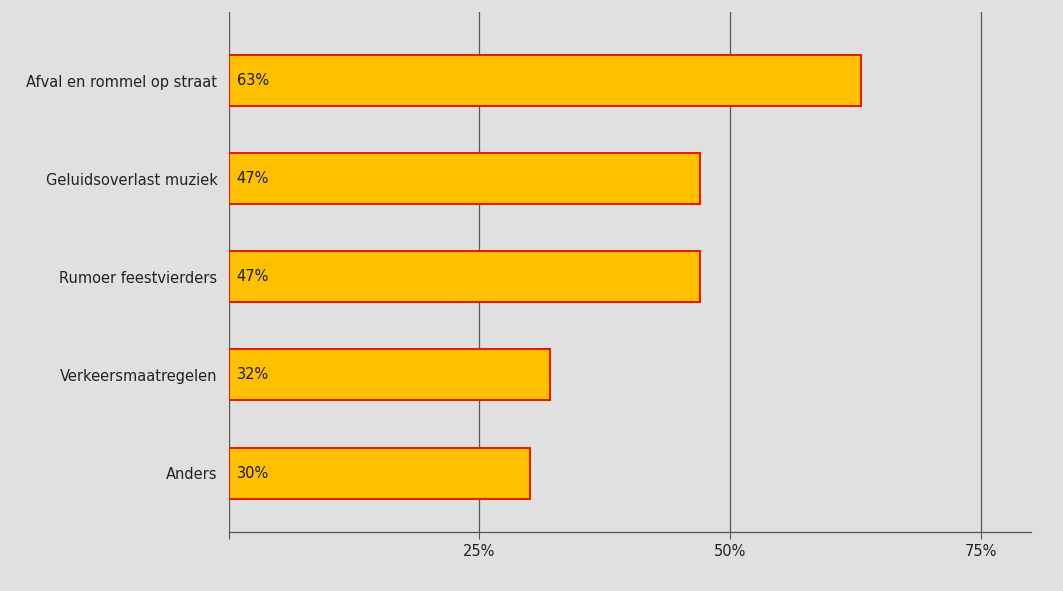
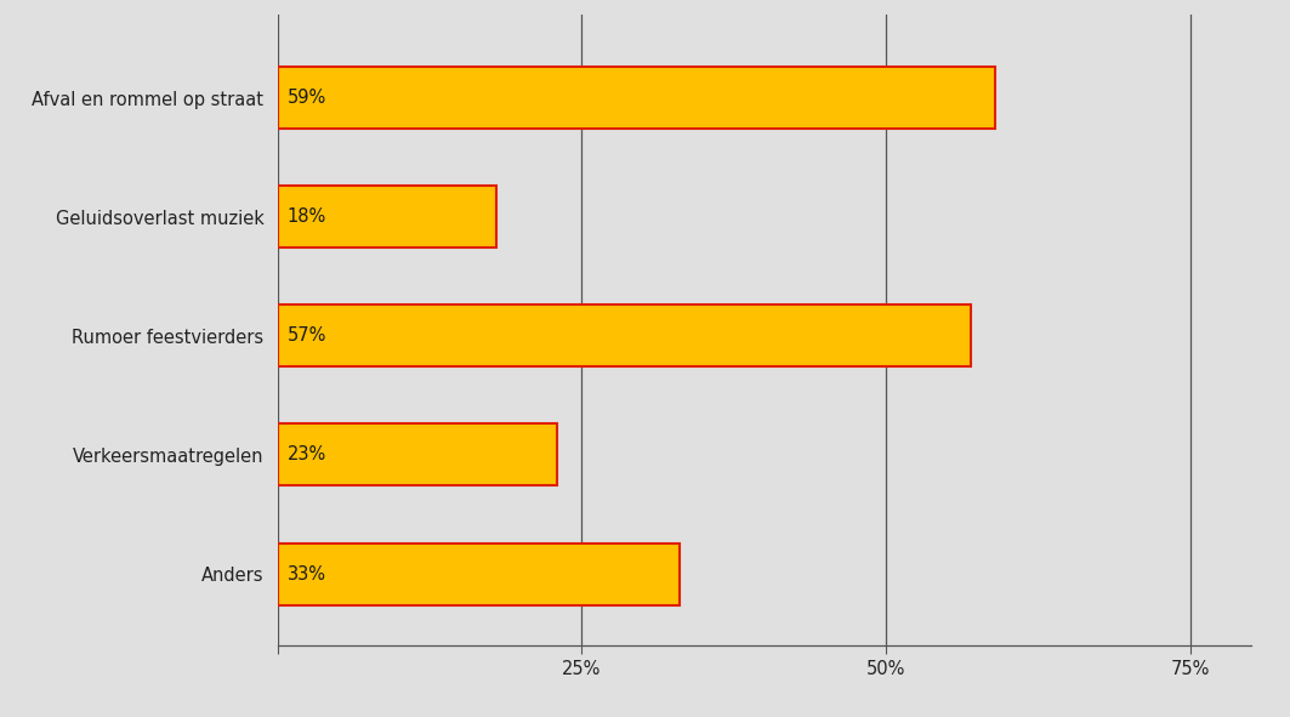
Afval en rommel op straat: 63% -> 59%
Geluidsoverlast muziek: 47% -> 18%
Rumoer feestvierders: 47% -> 57%
Verkeersmaatregelen: 32% -> 23%
Anders: 30% -> 33%
